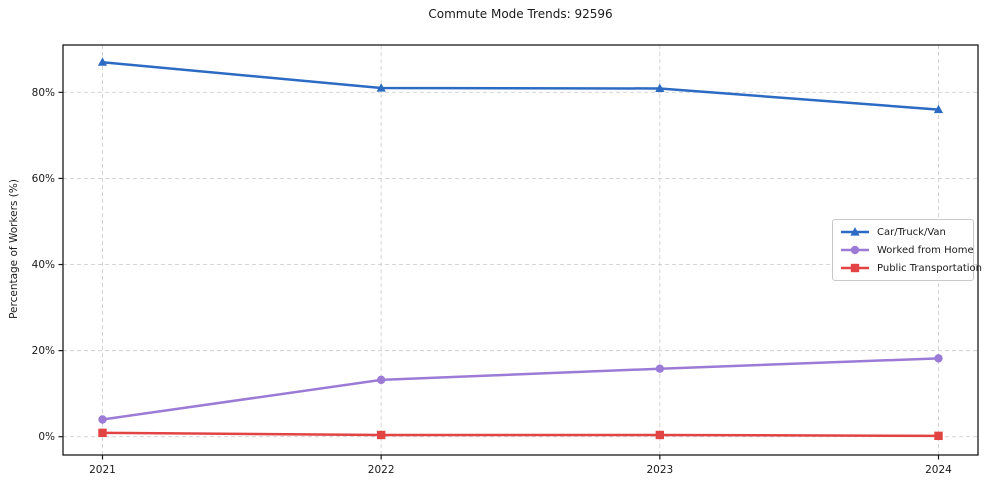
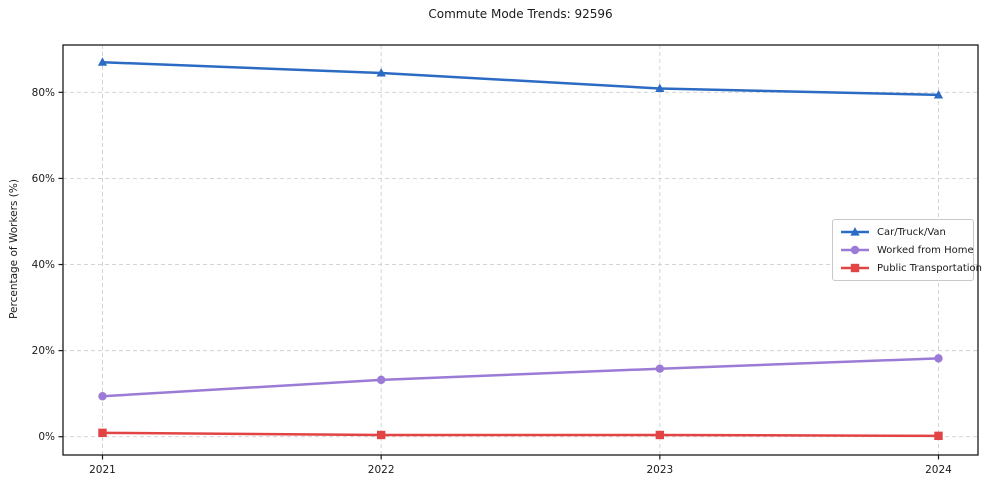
Worked from Home/2021: 4% -> 9%
Car/Truck/Van/2022: 81% -> 84%
Car/Truck/Van/2024: 76% -> 79%
